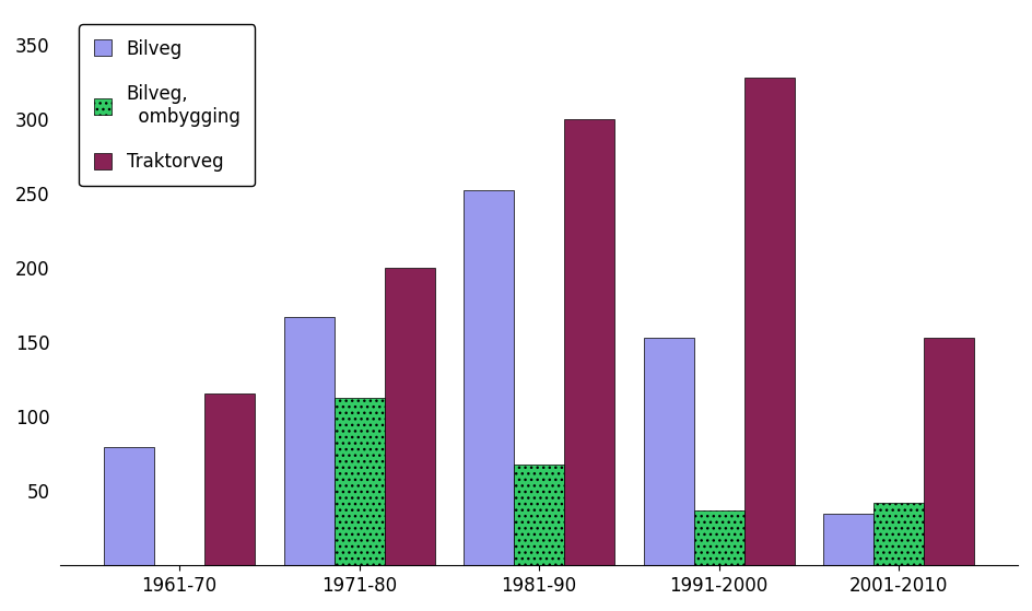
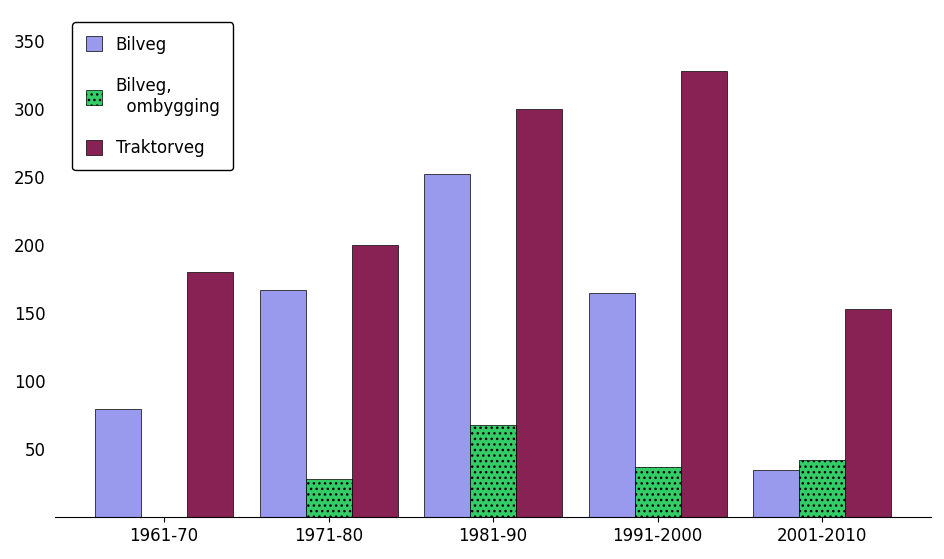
Traktorveg/1961-70: 116 -> 180
Bilveg, ombygging/1971-80: 113 -> 28
Bilveg/1991-2000: 153 -> 165
